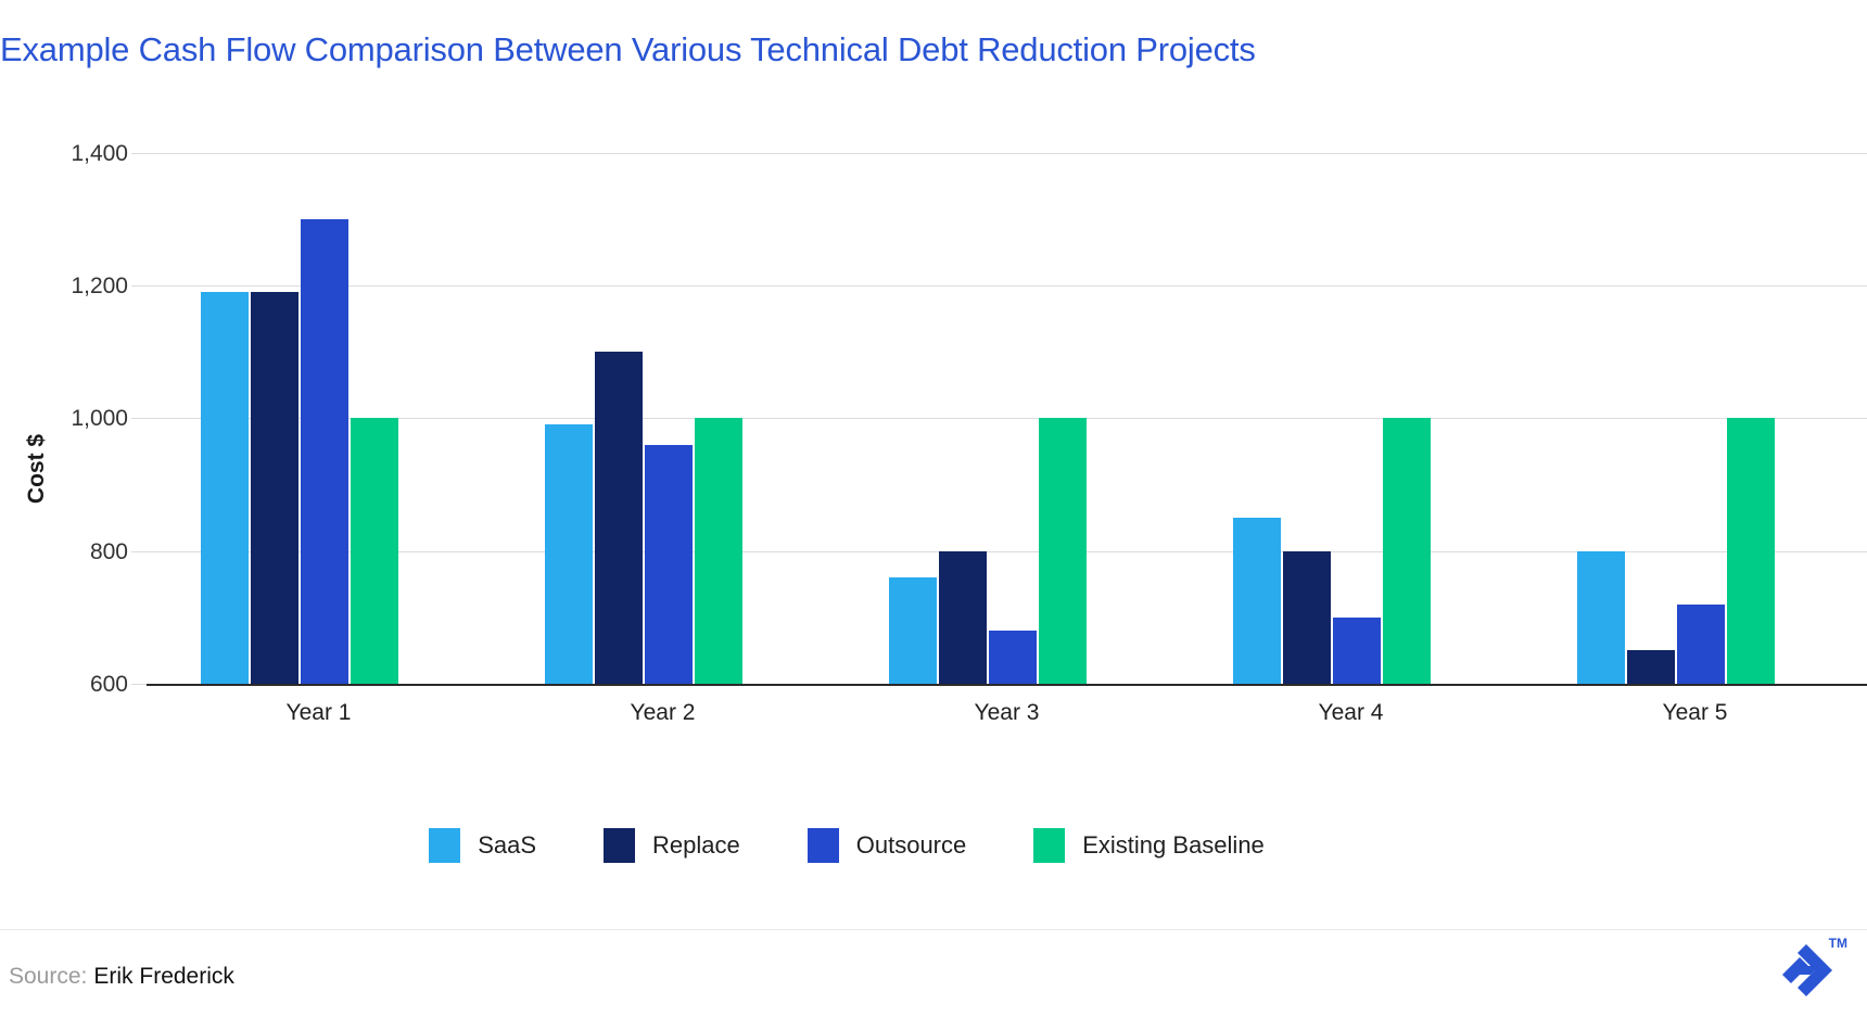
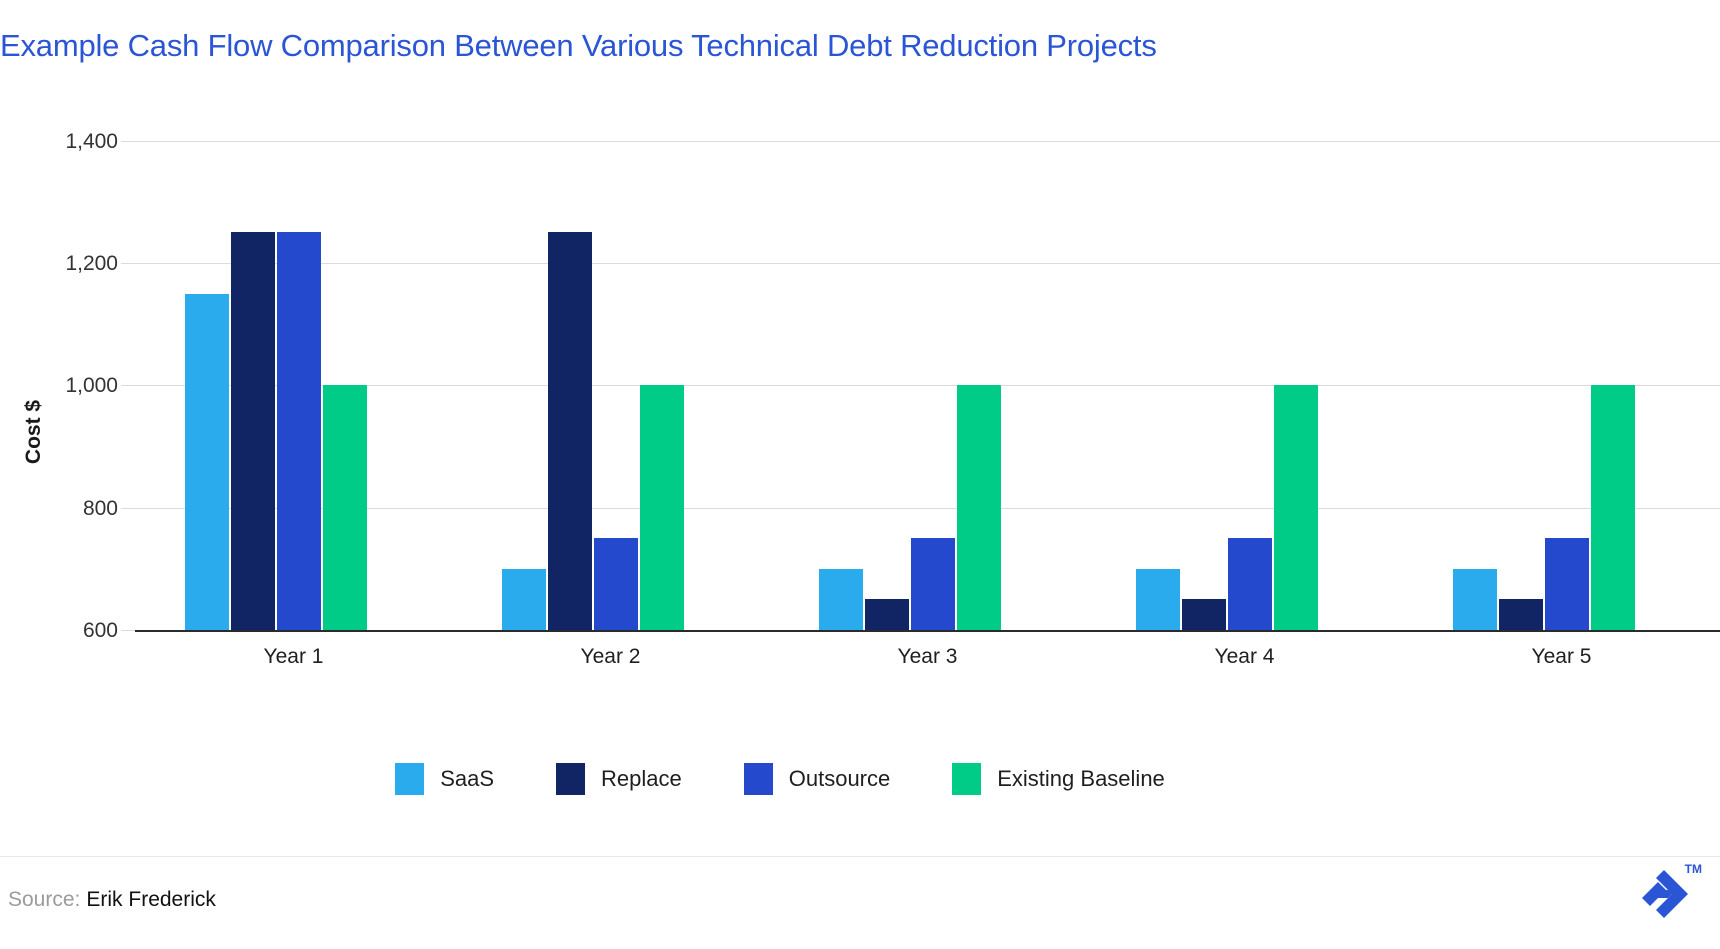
SaaS/Year 1: 1190 -> 1150
Replace/Year 1: 1190 -> 1250
Outsource/Year 1: 1300 -> 1250
SaaS/Year 2: 990 -> 700
Replace/Year 2: 1100 -> 1250
Outsource/Year 2: 960 -> 750
SaaS/Year 3: 760 -> 700
Replace/Year 3: 800 -> 650
Outsource/Year 3: 680 -> 750
SaaS/Year 4: 850 -> 700
Replace/Year 4: 800 -> 650
Outsource/Year 4: 700 -> 750
SaaS/Year 5: 800 -> 700
Outsource/Year 5: 720 -> 750
